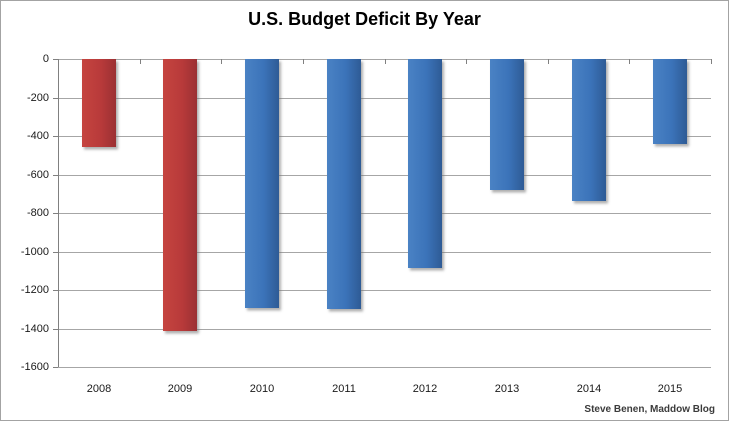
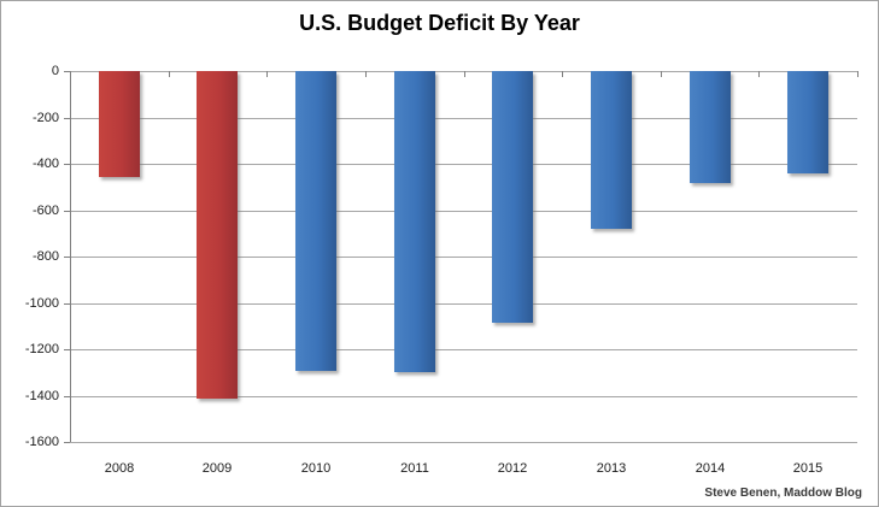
2014: -740 -> -480
